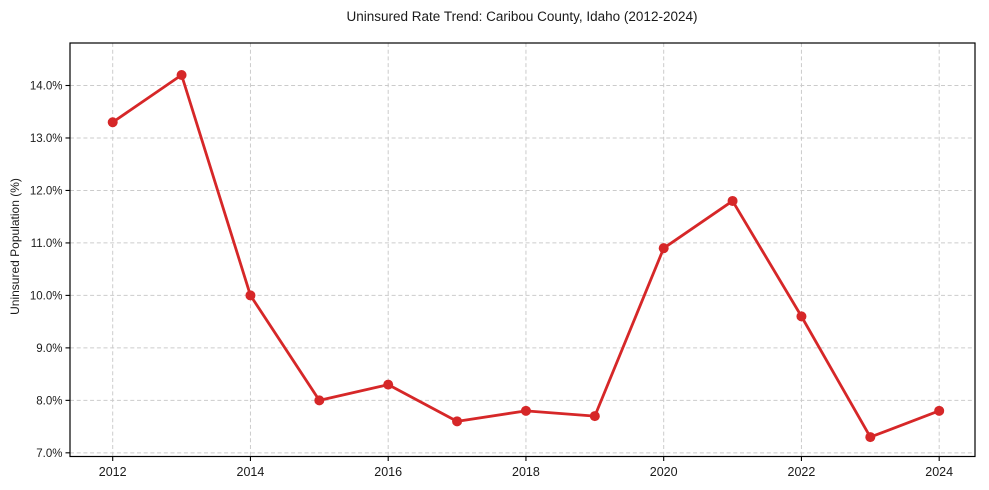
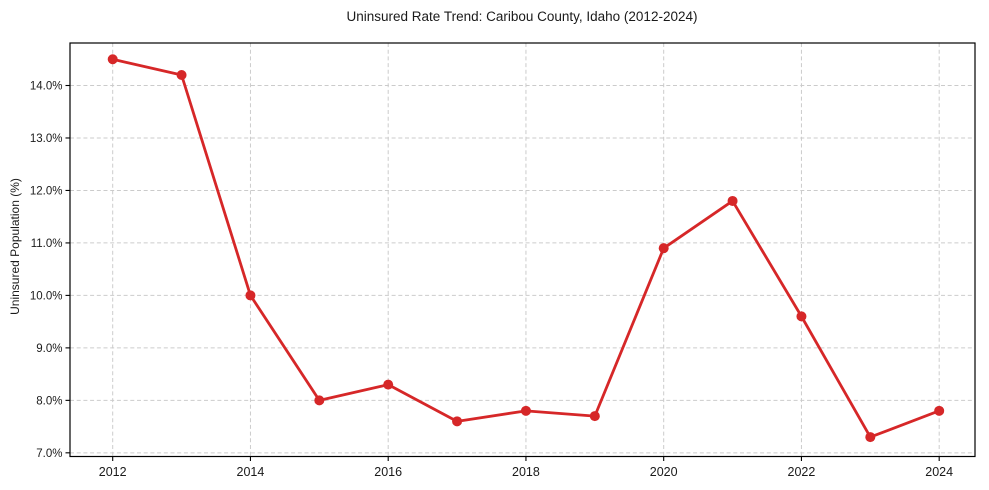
2012: 13.3% -> 14.5%
